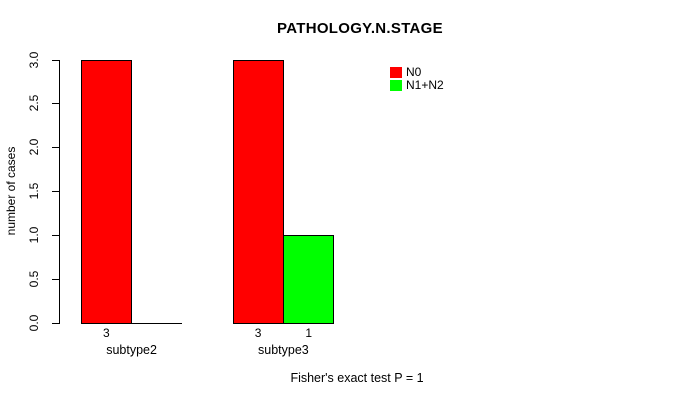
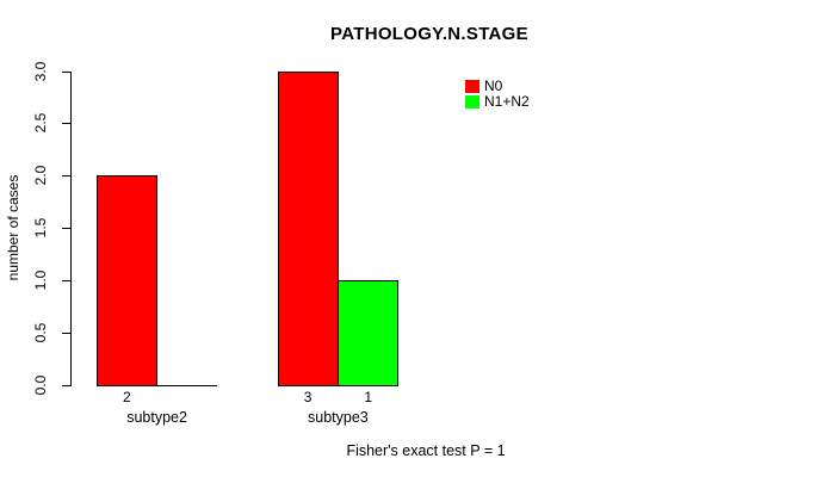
N0/subtype2: 3 -> 2
